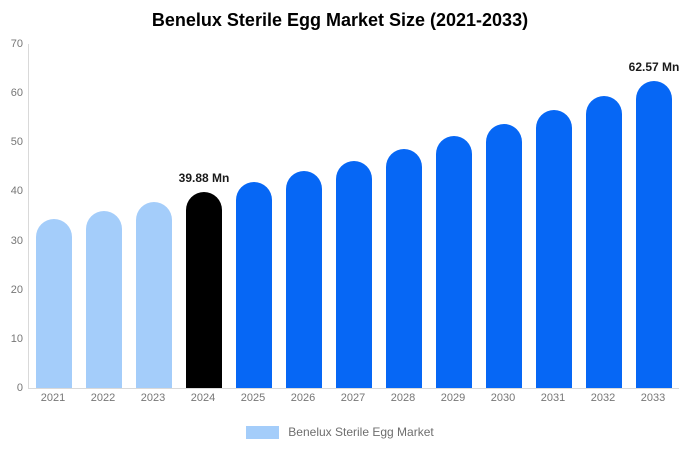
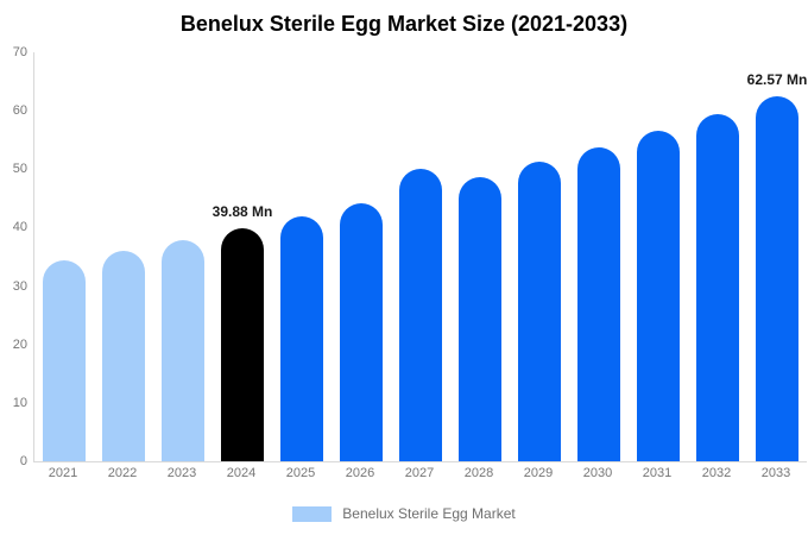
2027: 46 -> 50
